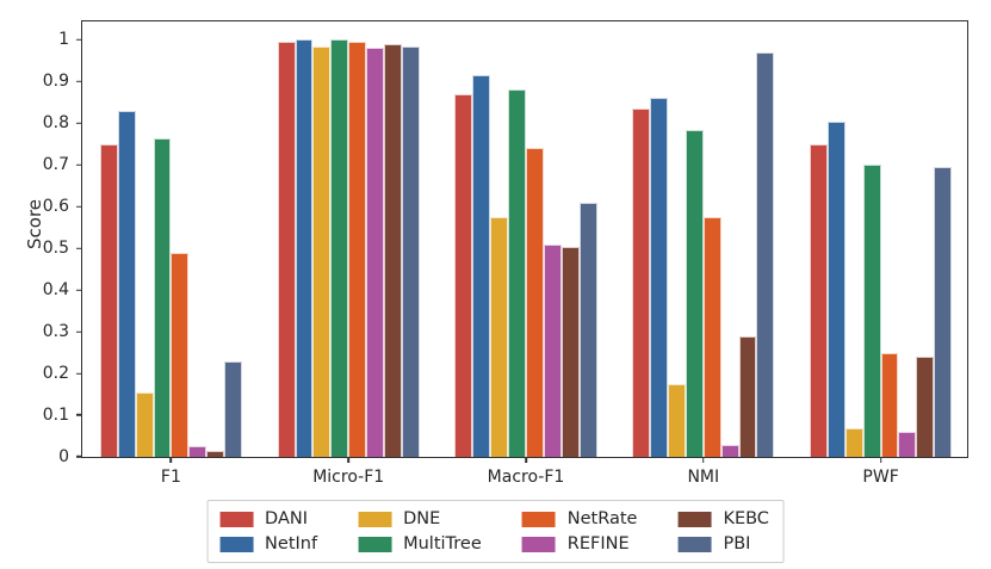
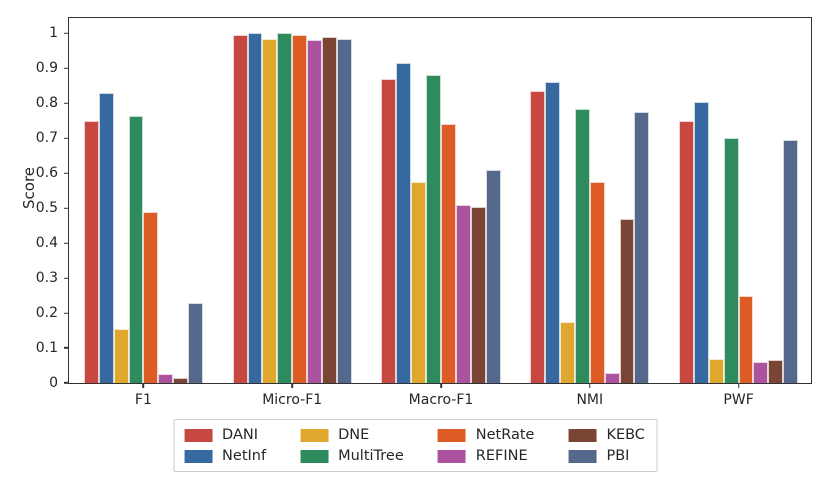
KEBC/NMI: 0.29 -> 0.47
PBI/NMI: 0.97 -> 0.78
KEBC/PWF: 0.24 -> 0.07
